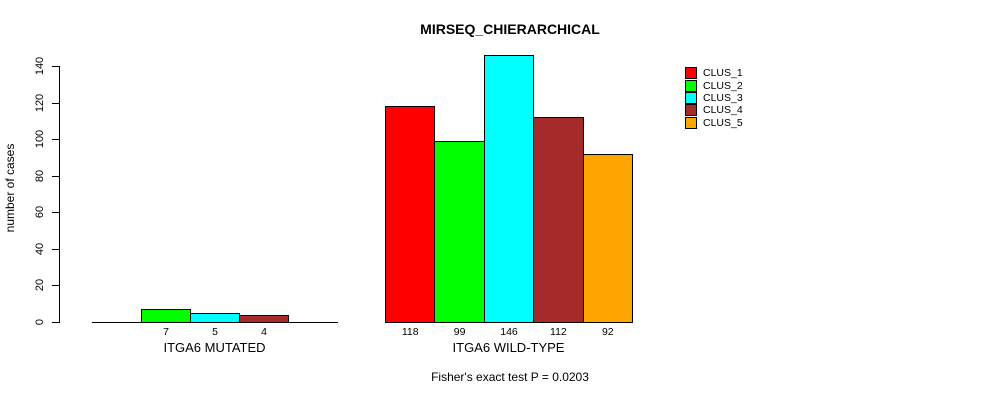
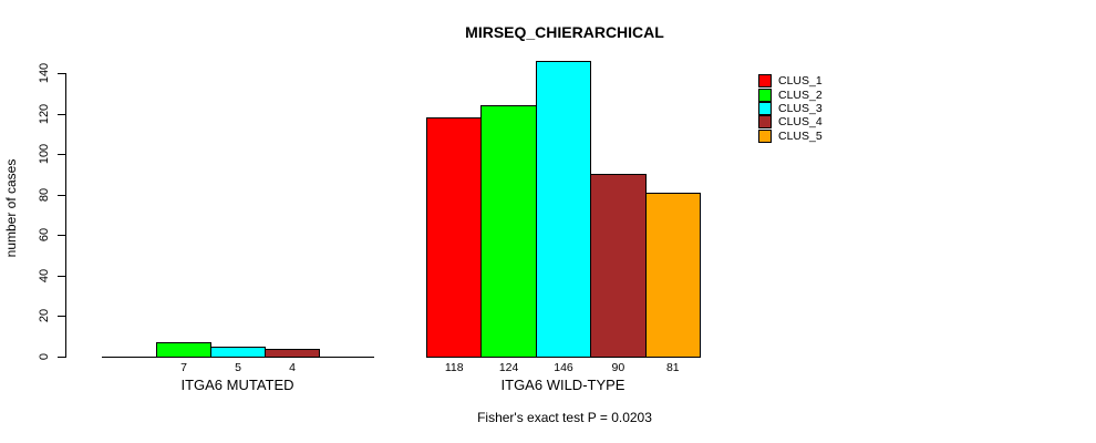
CLUS_2/ITGA6 WILD-TYPE: 99 -> 124
CLUS_4/ITGA6 WILD-TYPE: 112 -> 90
CLUS_5/ITGA6 WILD-TYPE: 92 -> 81
